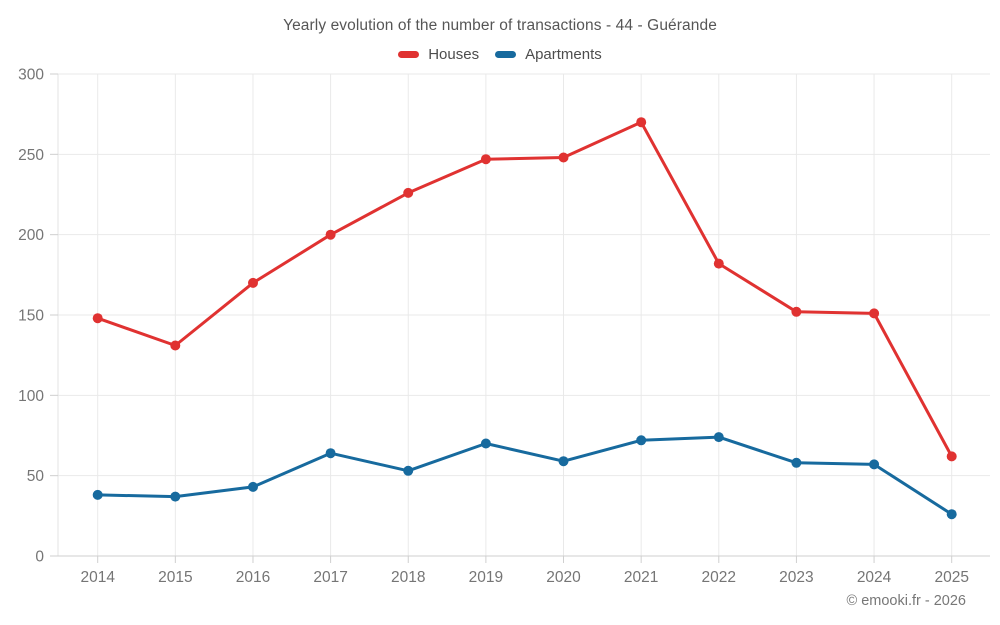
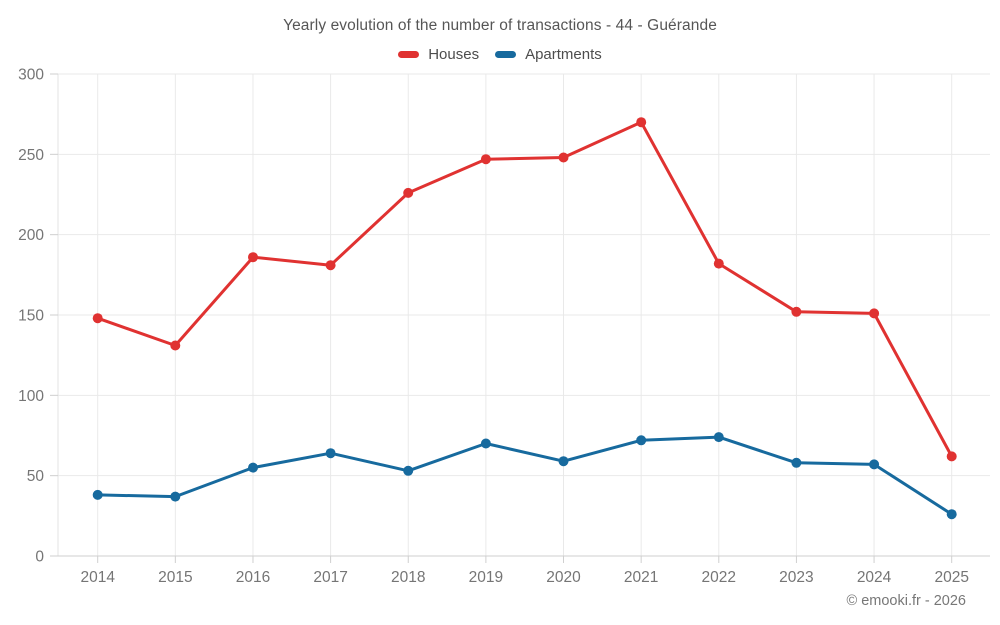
Houses/2016: 170 -> 186
Apartments/2016: 43 -> 55
Houses/2017: 200 -> 181
